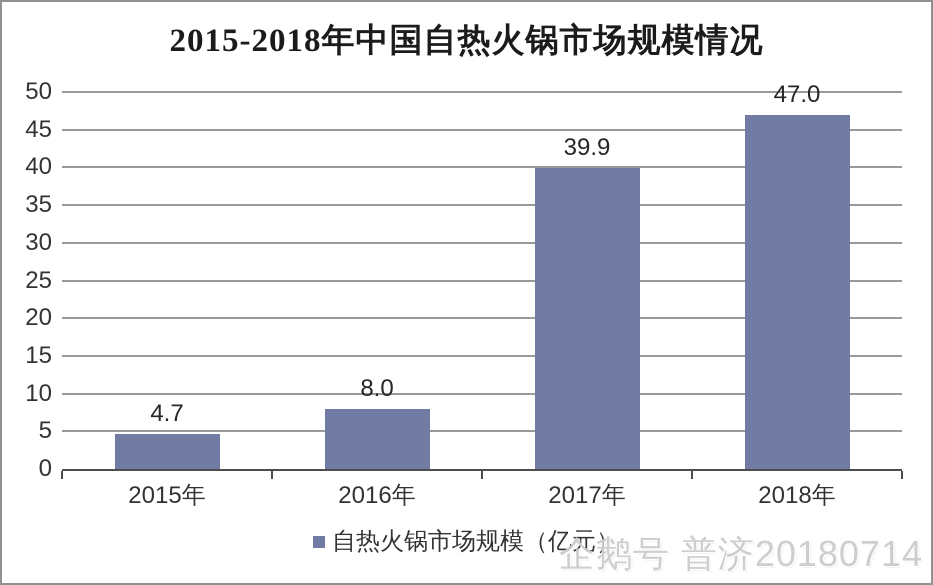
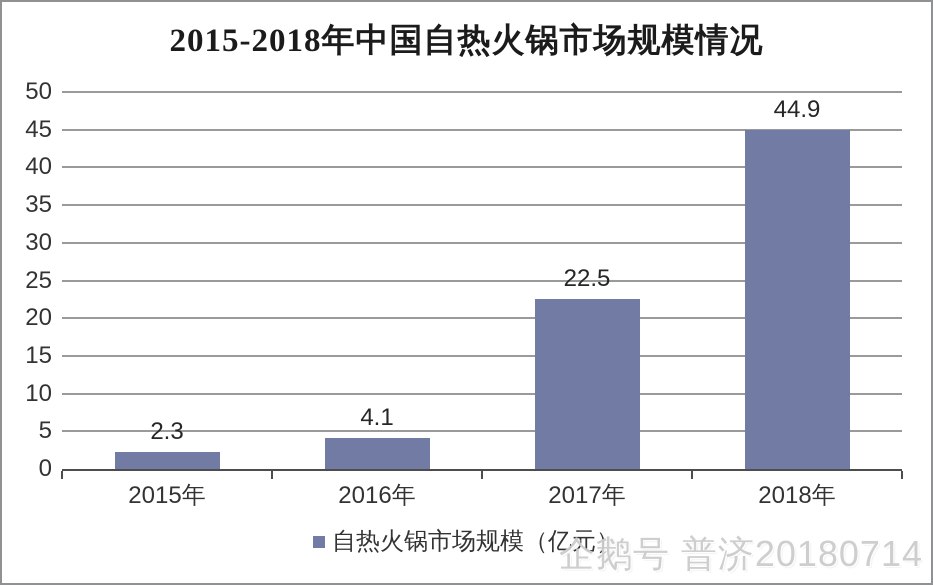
2015年: 4.7 -> 2.3
2016年: 8.0 -> 4.1
2017年: 39.9 -> 22.5
2018年: 47.0 -> 44.9
